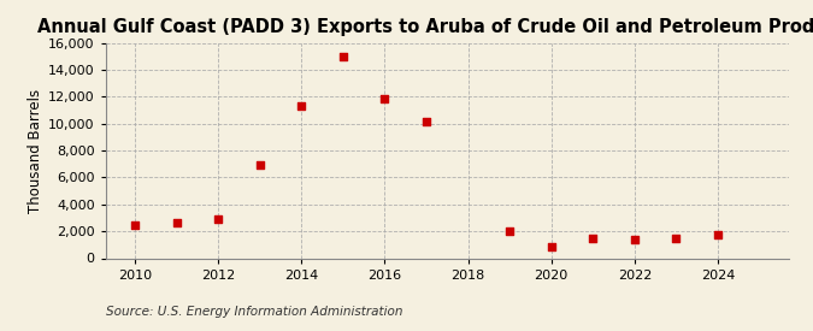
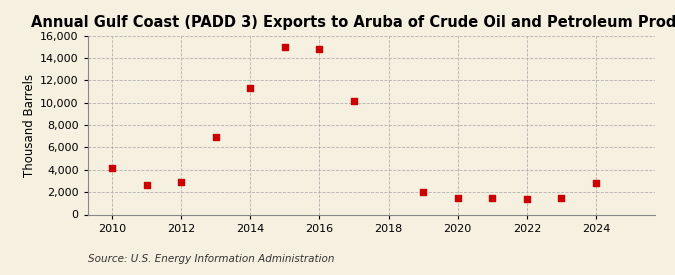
2010: 2,500 -> 4,200
2016: 11,800 -> 14,800
2020: 800 -> 1,500
2024: 1,800 -> 2,800
